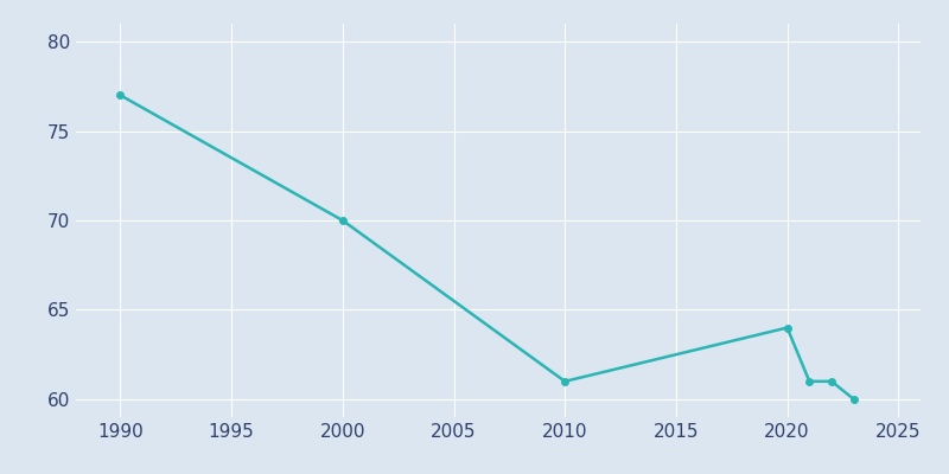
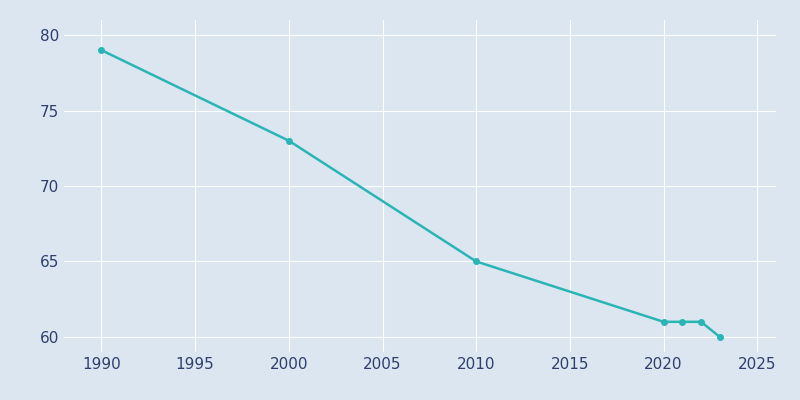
1990: 77 -> 79
2000: 70 -> 73
2010: 61 -> 65
2020: 64 -> 61
